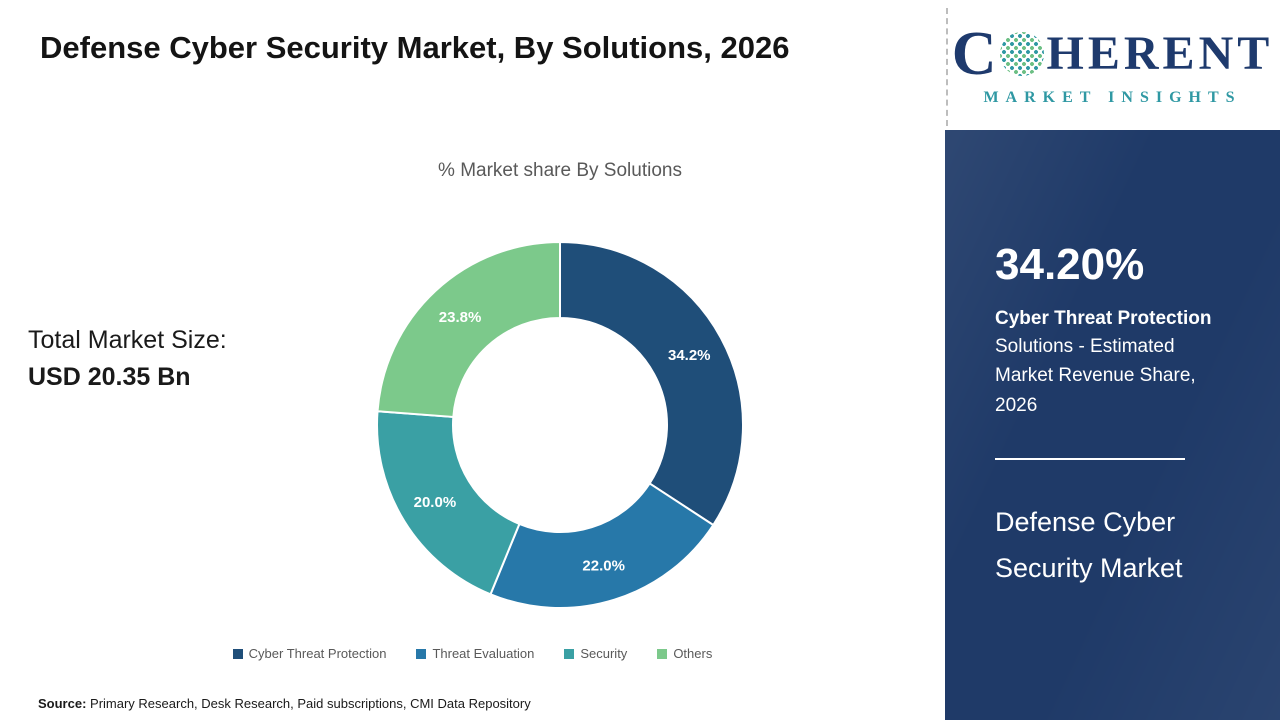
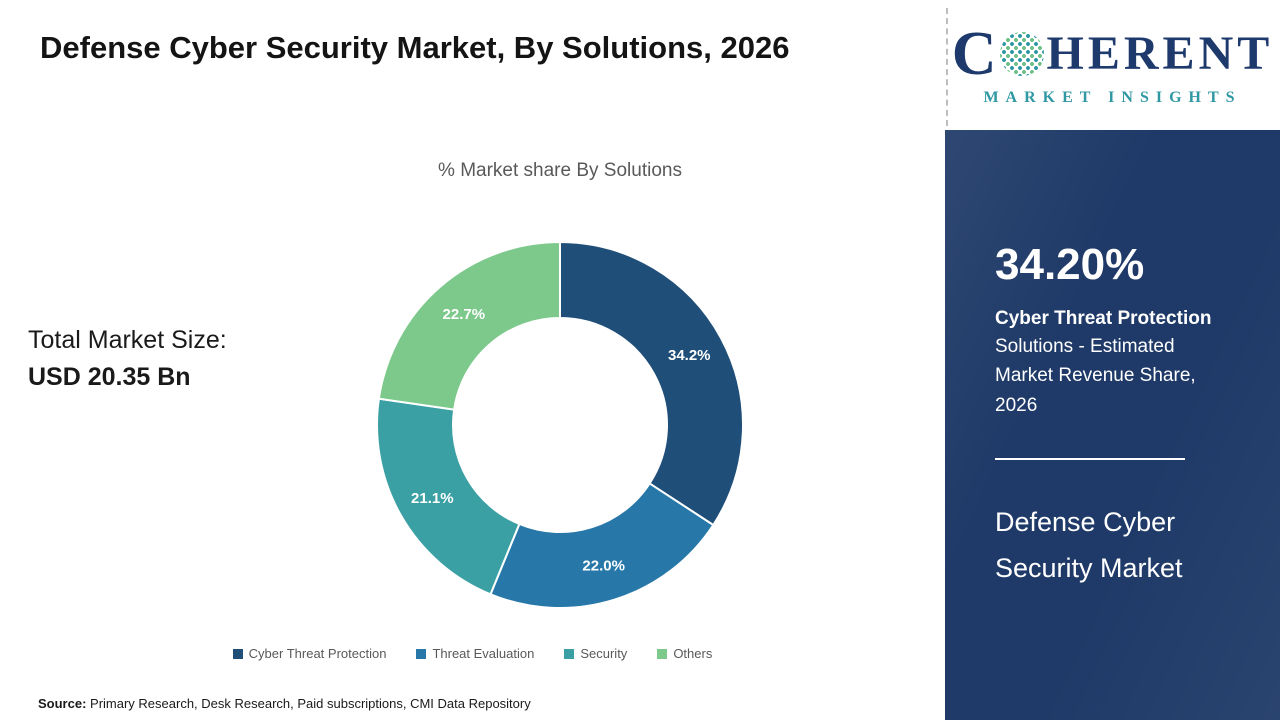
Security: 20.0% -> 21.1%
Others: 23.8% -> 22.7%
